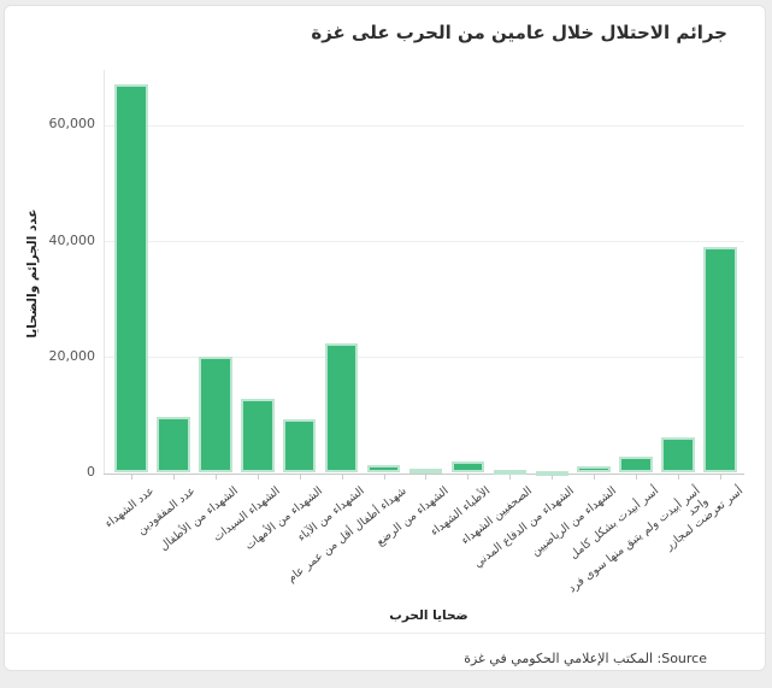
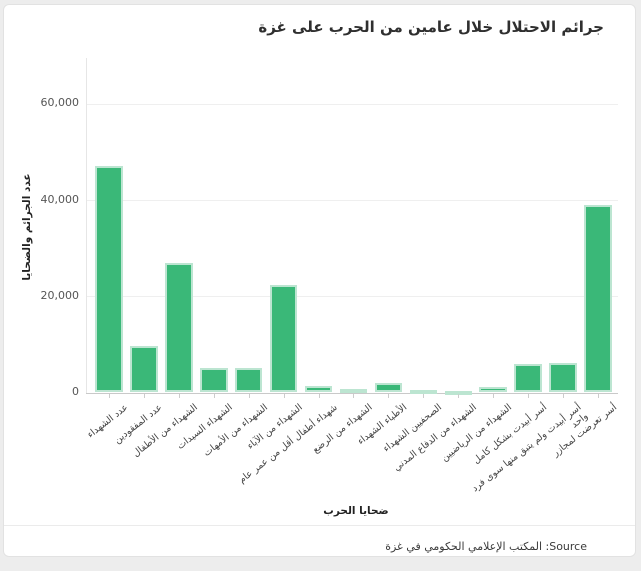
عدد الشهداء: 67000 -> 47000
الشهداء من الأطفال: 20000 -> 27000
الشهداء السيدات: 13000 -> 5000
الشهداء من الأمهات: 9000 -> 5000
أسر أبيدت بشكل كامل: 3000 -> 6000
